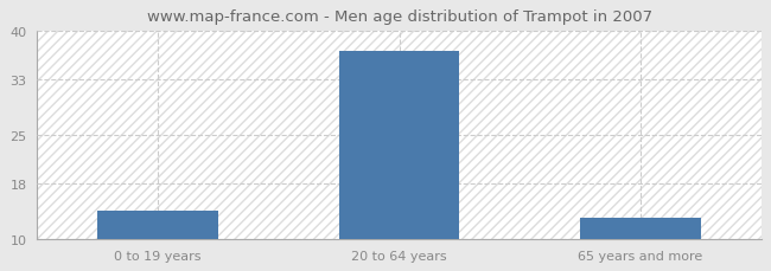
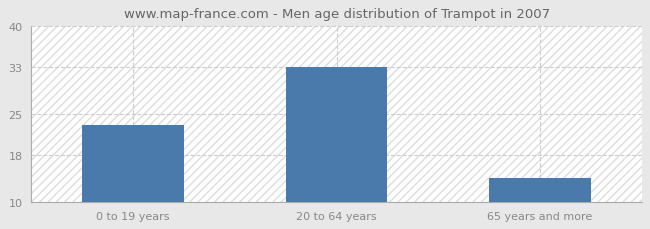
0 to 19 years: 14 -> 23
20 to 64 years: 37 -> 33
65 years and more: 13 -> 14
